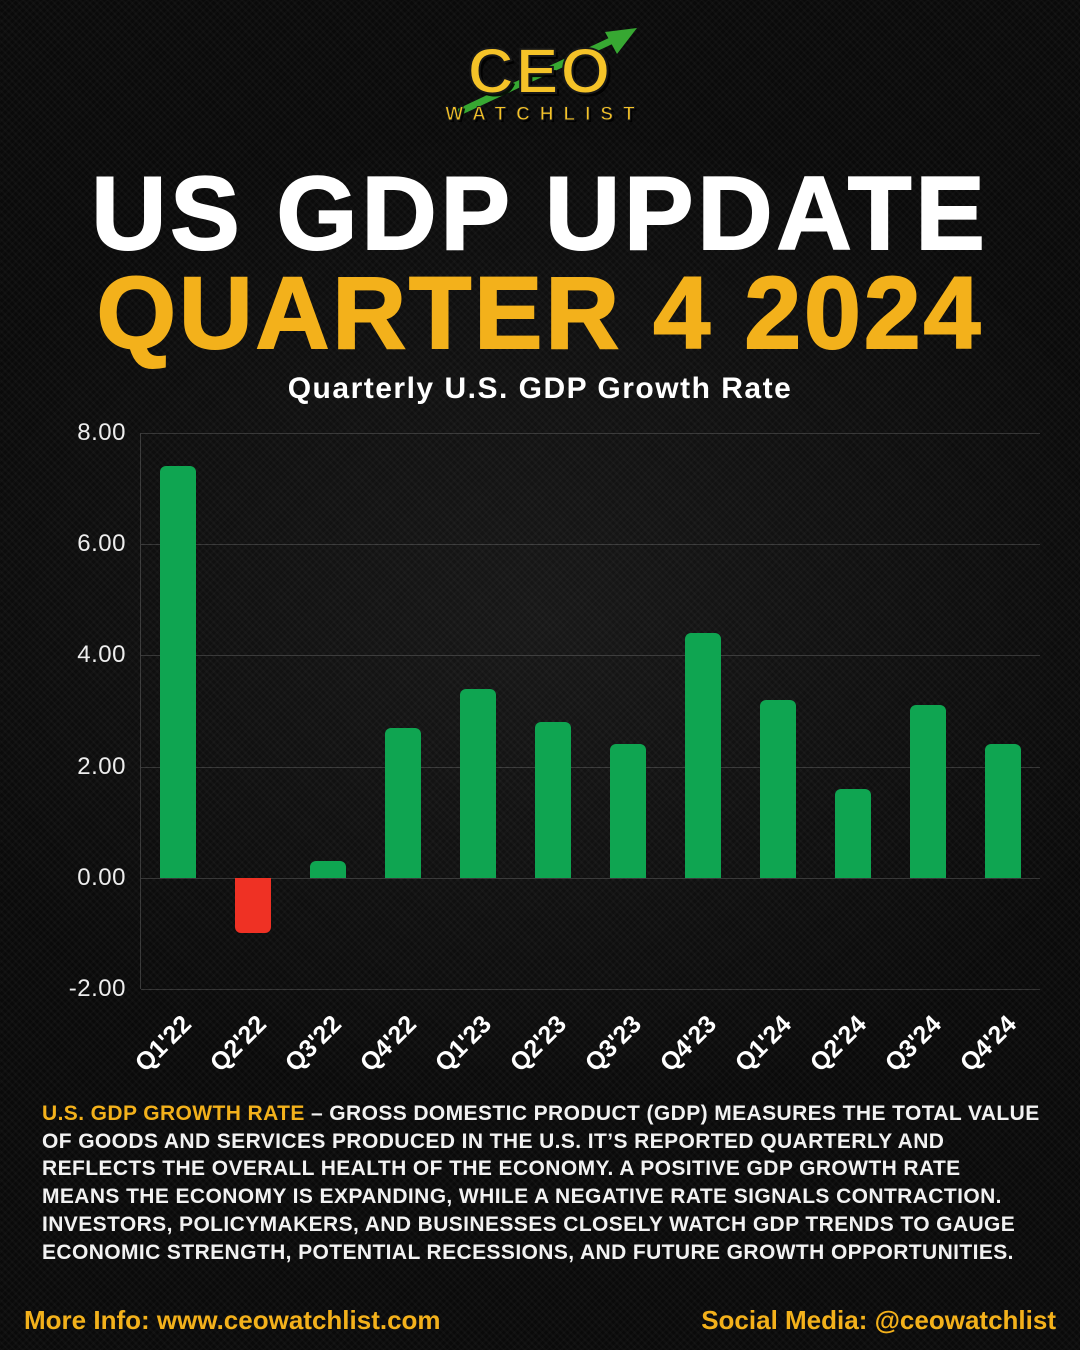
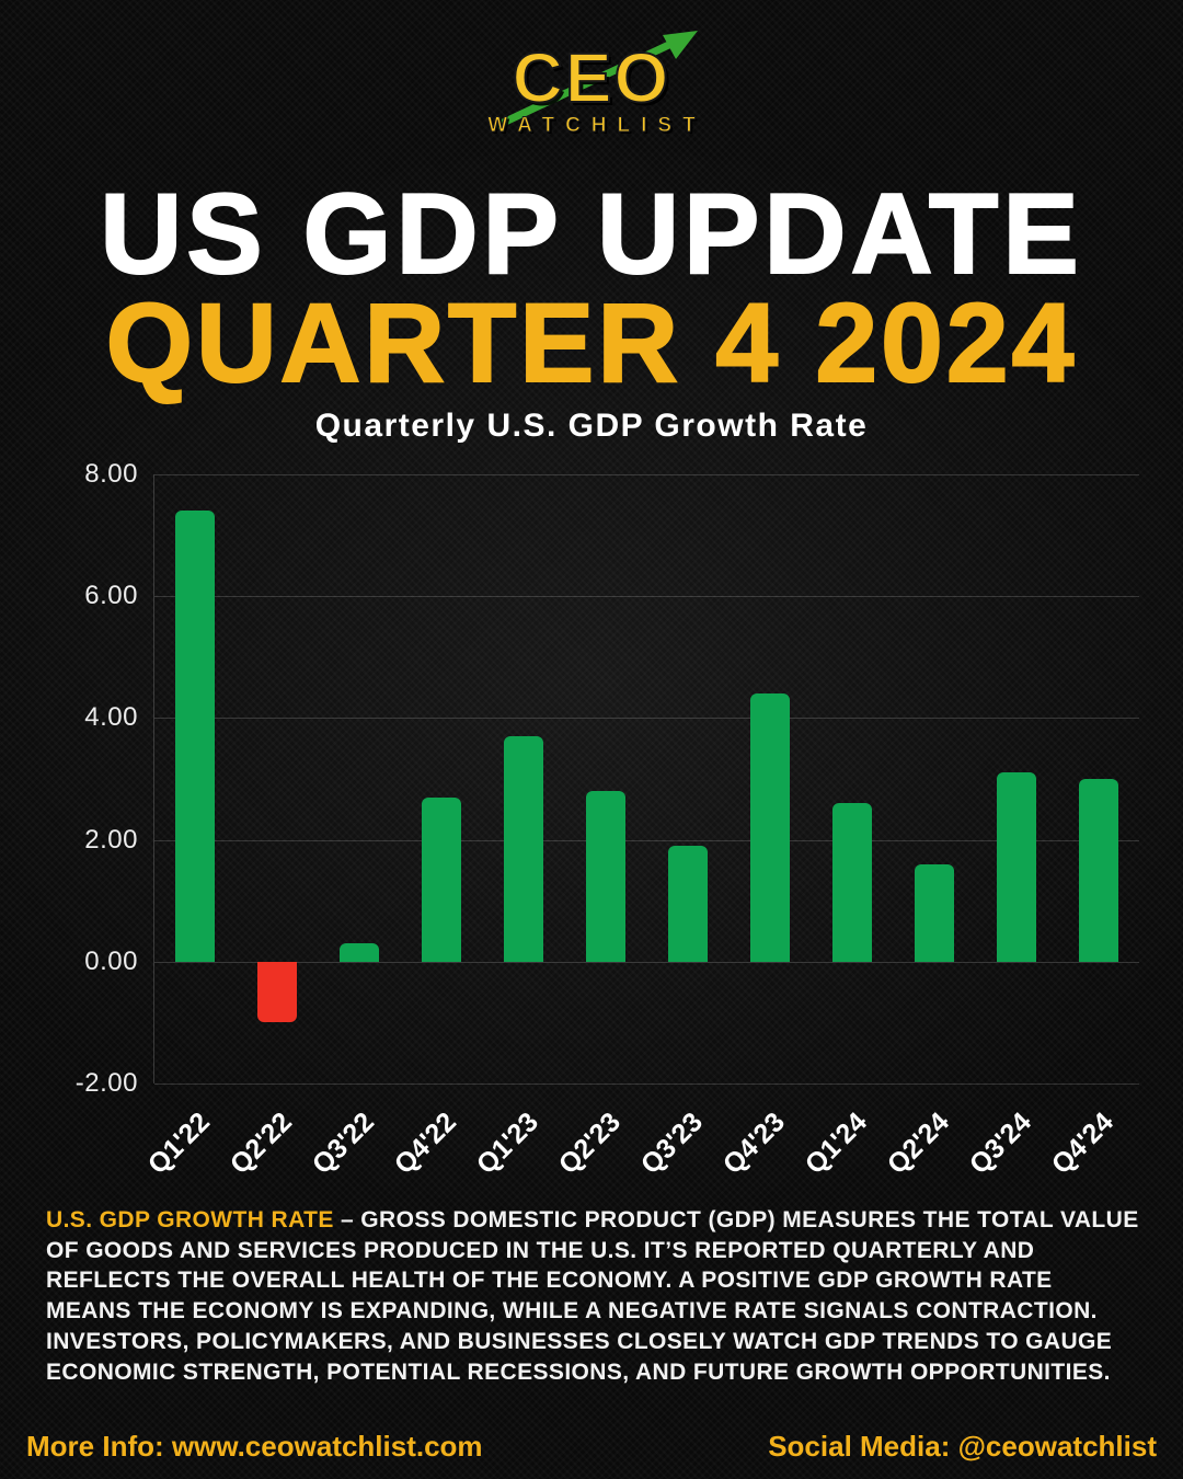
Q1'23: 3.4 -> 3.7
Q3'23: 2.4 -> 1.9
Q1'24: 3.2 -> 2.6
Q4'24: 2.4 -> 3.0
